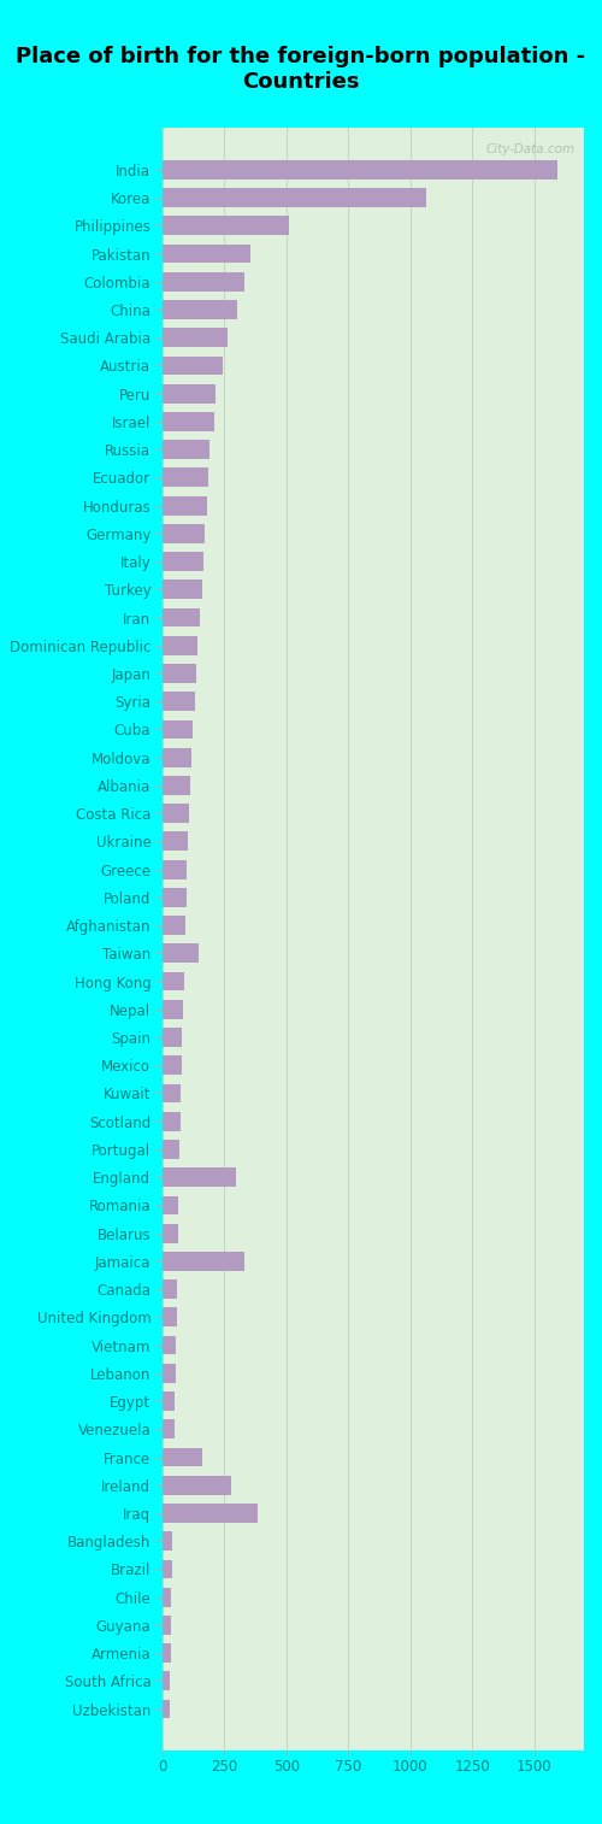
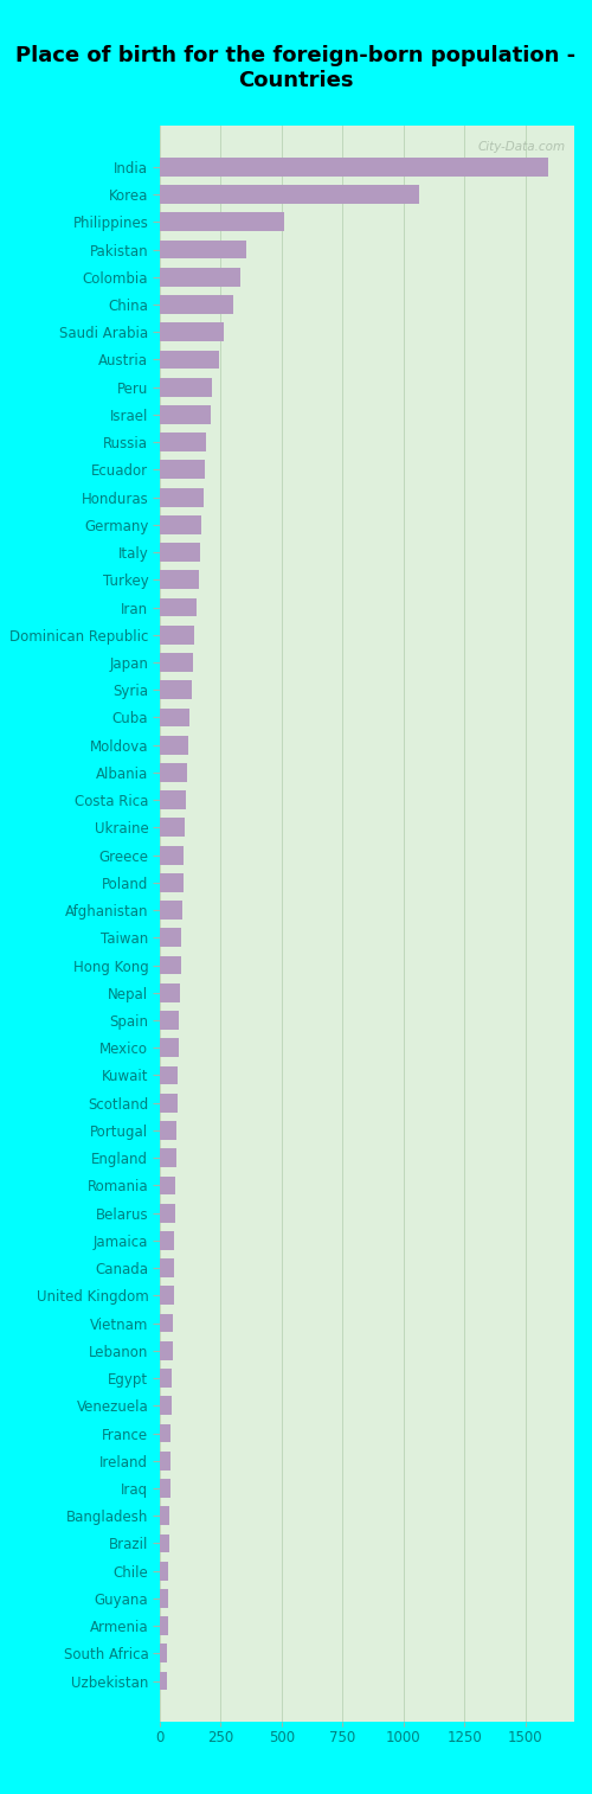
Taiwan: 145 -> 88
England: 295 -> 68
Jamaica: 330 -> 60
France: 160 -> 46
Ireland: 275 -> 44
Iraq: 385 -> 42
